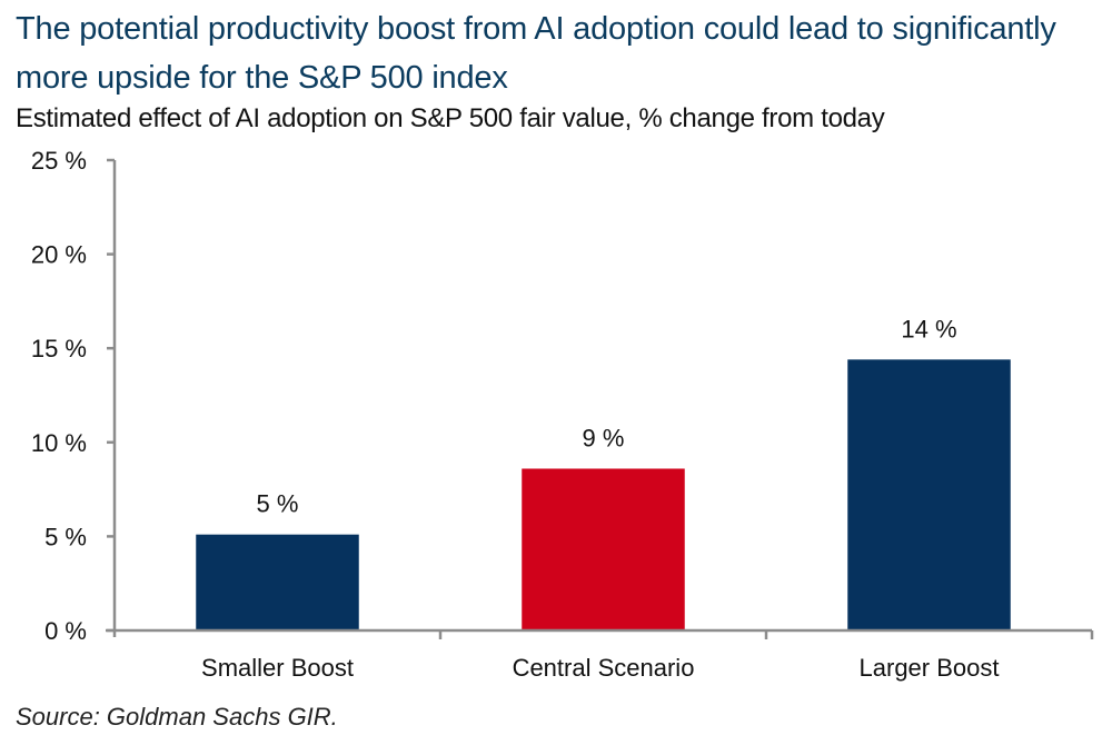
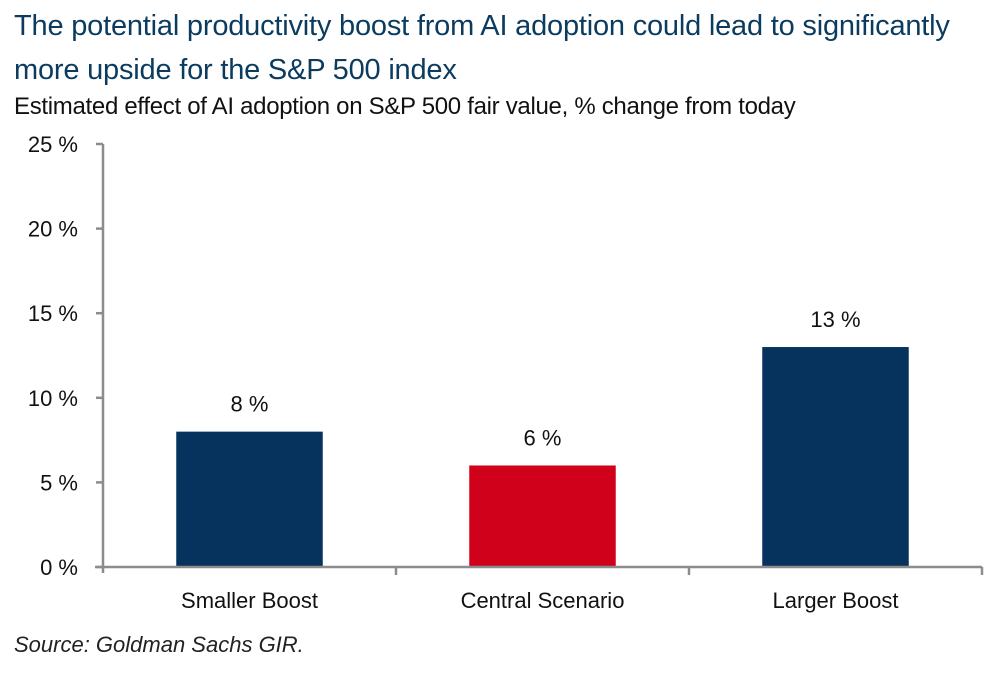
Smaller Boost: 5 -> 8
Central Scenario: 9 -> 6
Larger Boost: 14 -> 13
